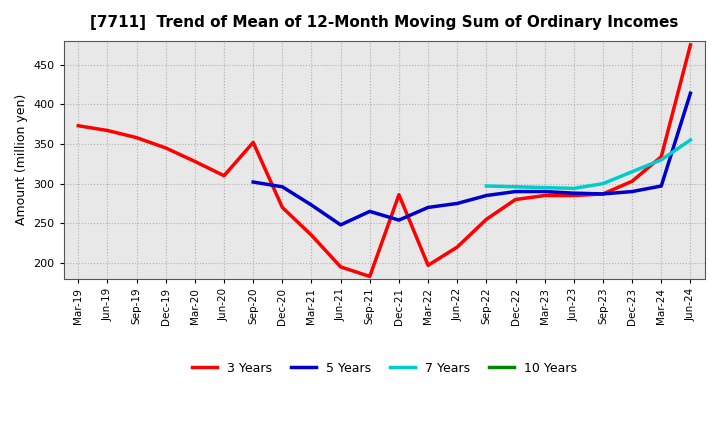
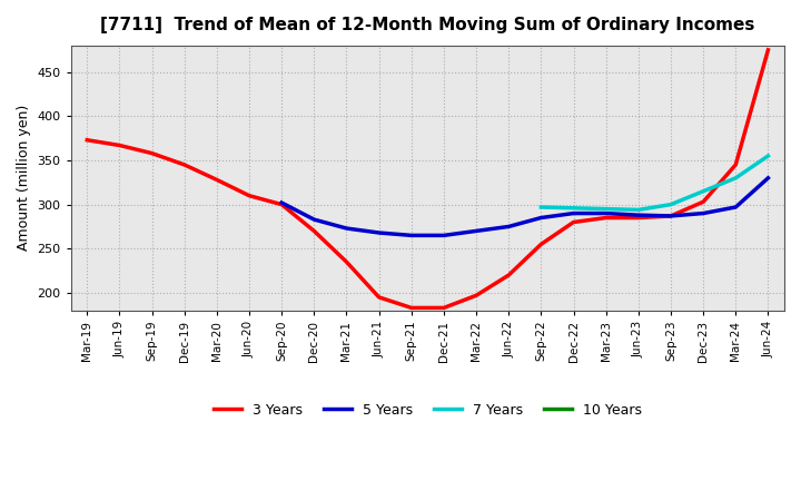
3 Years/Sep-20: 352 -> 300
5 Years/Dec-20: 296 -> 283
5 Years/Jun-21: 248 -> 268
3 Years/Dec-21: 286 -> 183
5 Years/Dec-21: 254 -> 265
3 Years/Mar-24: 334 -> 345
5 Years/Jun-24: 414 -> 330
